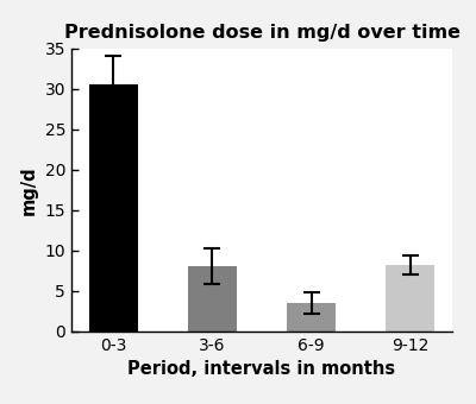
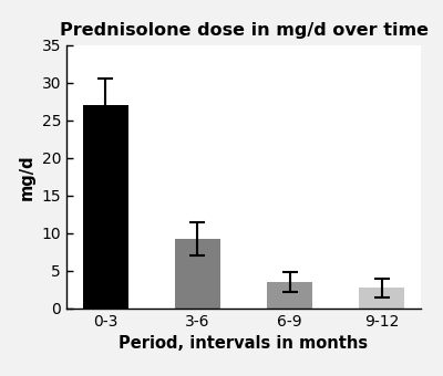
0-3: 30.6 -> 27.0
3-6: 8.0 -> 9.3
9-12: 8.2 -> 2.7
